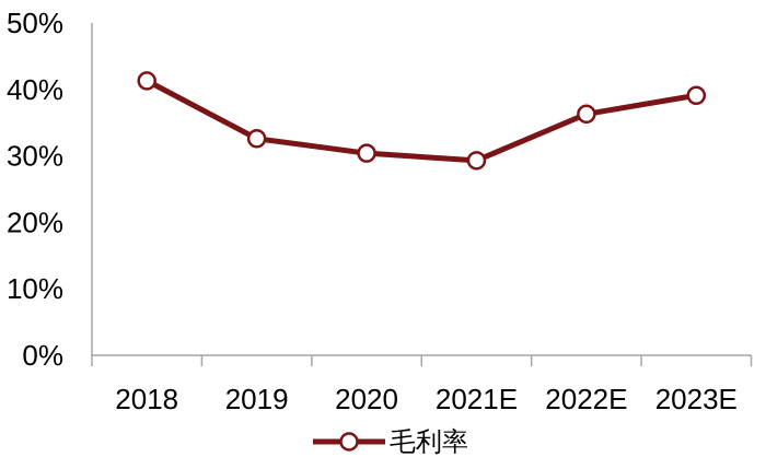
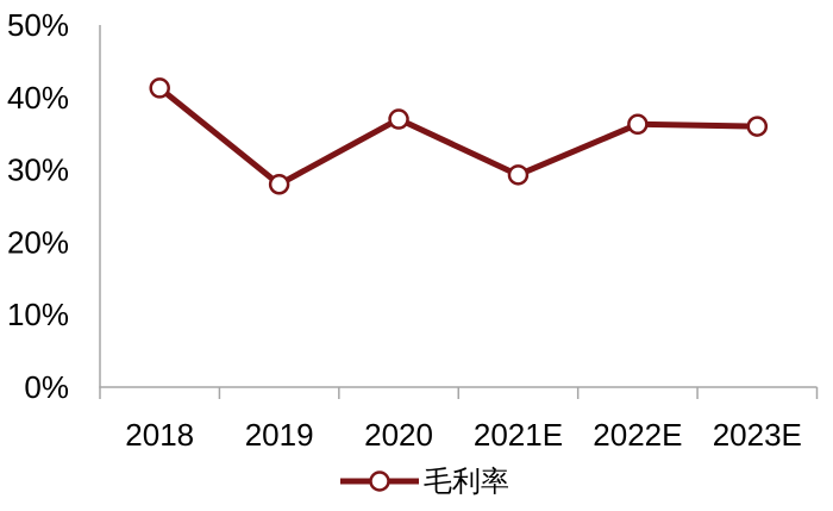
2019: 33% -> 28%
2020: 30% -> 37%
2023E: 39% -> 36%
